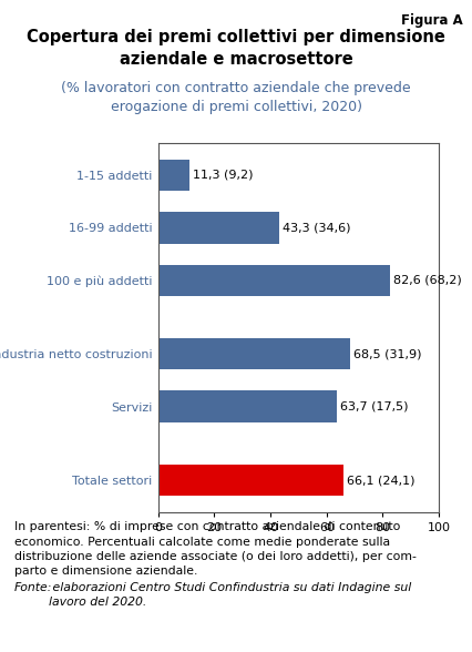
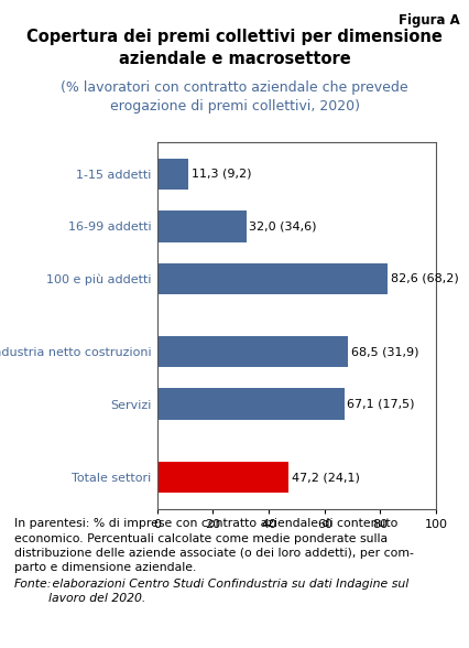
16-99 addetti: 43,3 -> 32,0
Servizi: 63,7 -> 67,1
Totale settori: 66,1 -> 47,2
